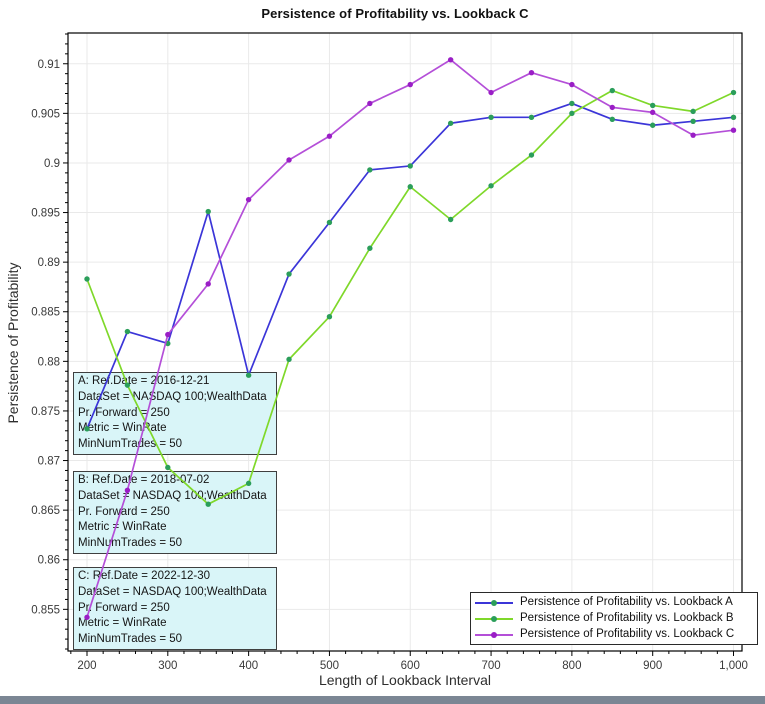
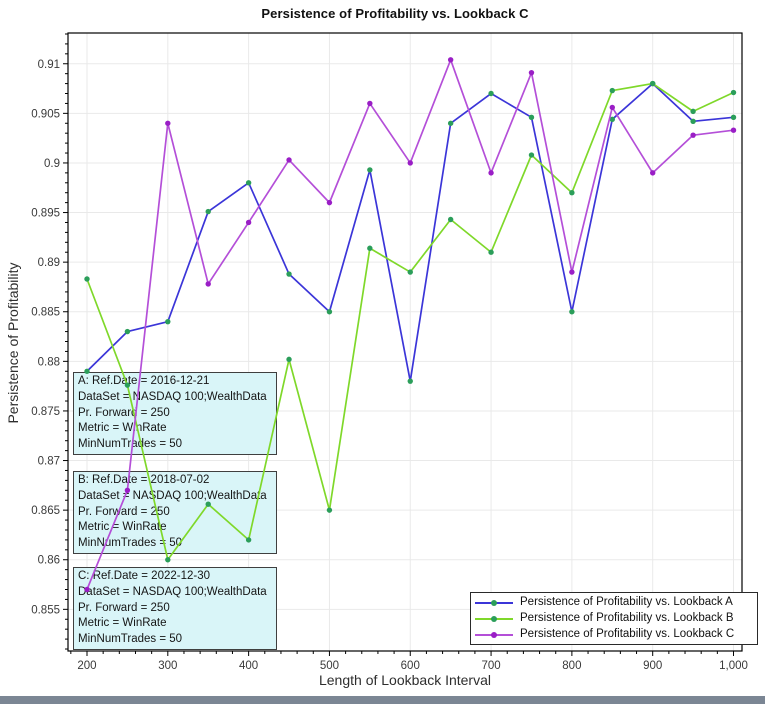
Persistence of Profitability vs. Lookback A/200: 0.873 -> 0.879
Persistence of Profitability vs. Lookback C/200: 0.854 -> 0.857
Persistence of Profitability vs. Lookback A/300: 0.882 -> 0.884
Persistence of Profitability vs. Lookback B/300: 0.869 -> 0.860
Persistence of Profitability vs. Lookback C/300: 0.883 -> 0.904
Persistence of Profitability vs. Lookback A/400: 0.879 -> 0.898
Persistence of Profitability vs. Lookback B/400: 0.868 -> 0.862
Persistence of Profitability vs. Lookback C/400: 0.896 -> 0.894
Persistence of Profitability vs. Lookback A/500: 0.894 -> 0.885
Persistence of Profitability vs. Lookback B/500: 0.884 -> 0.865
Persistence of Profitability vs. Lookback C/500: 0.903 -> 0.896
Persistence of Profitability vs. Lookback A/600: 0.900 -> 0.878
Persistence of Profitability vs. Lookback B/600: 0.898 -> 0.889
Persistence of Profitability vs. Lookback C/600: 0.908 -> 0.900
Persistence of Profitability vs. Lookback A/700: 0.905 -> 0.907
Persistence of Profitability vs. Lookback B/700: 0.898 -> 0.891
Persistence of Profitability vs. Lookback C/700: 0.907 -> 0.899
Persistence of Profitability vs. Lookback A/800: 0.906 -> 0.885
Persistence of Profitability vs. Lookback B/800: 0.905 -> 0.897
Persistence of Profitability vs. Lookback C/800: 0.908 -> 0.889
Persistence of Profitability vs. Lookback A/900: 0.904 -> 0.908
Persistence of Profitability vs. Lookback B/900: 0.906 -> 0.908
Persistence of Profitability vs. Lookback C/900: 0.905 -> 0.899
